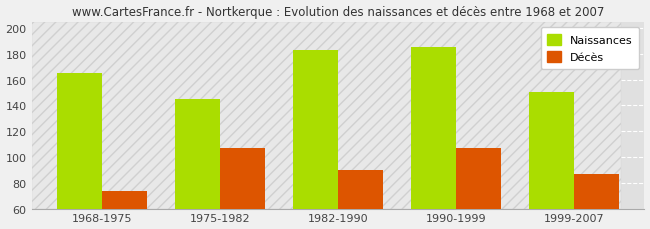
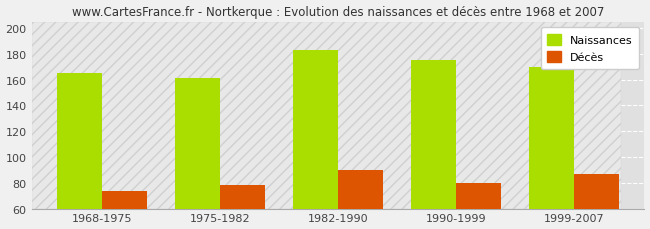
Naissances/1975-1982: 145 -> 161
Décès/1975-1982: 107 -> 78
Naissances/1990-1999: 185 -> 175
Décès/1990-1999: 107 -> 80
Naissances/1999-2007: 150 -> 170
